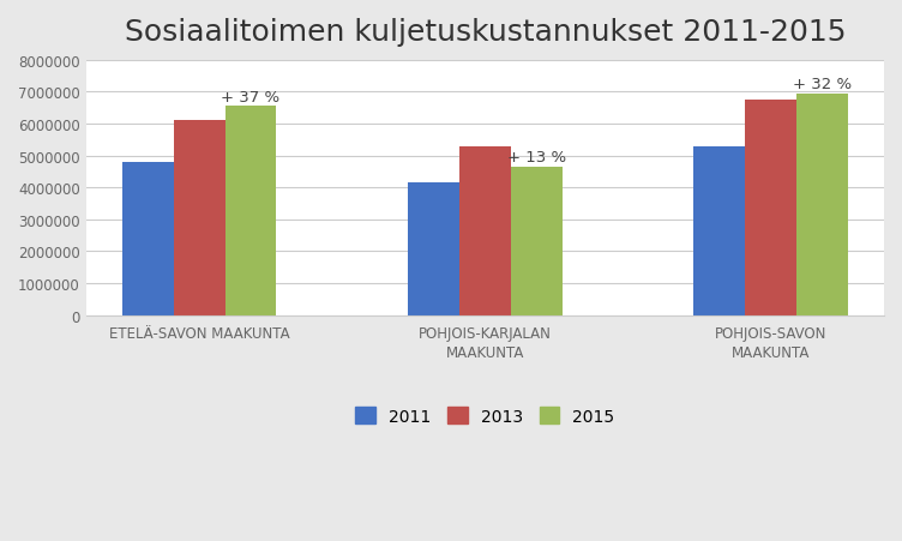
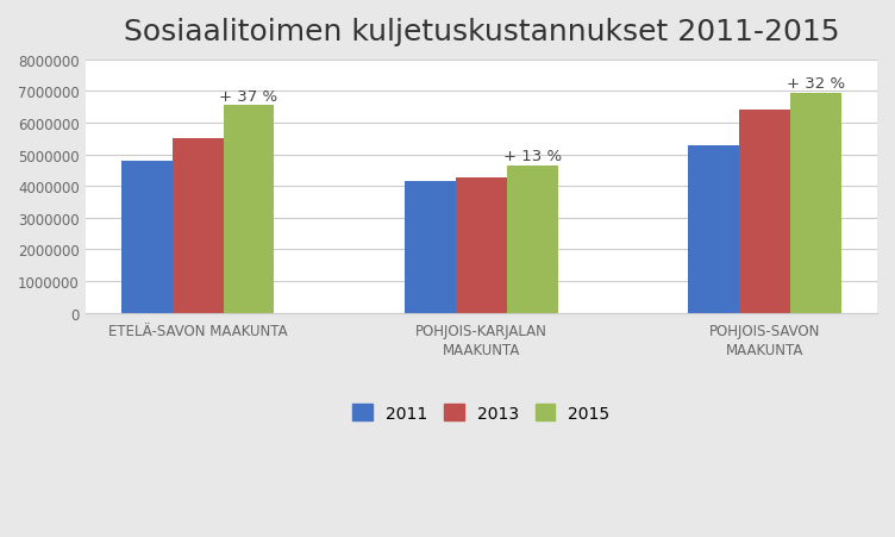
2013/ETELÄ-SAVON MAAKUNTA: 6100000 -> 5500000
2013/POHJOIS-KARJALAN MAAKUNTA: 5300000 -> 4250000
2013/POHJOIS-SAVON MAAKUNTA: 6750000 -> 6400000
